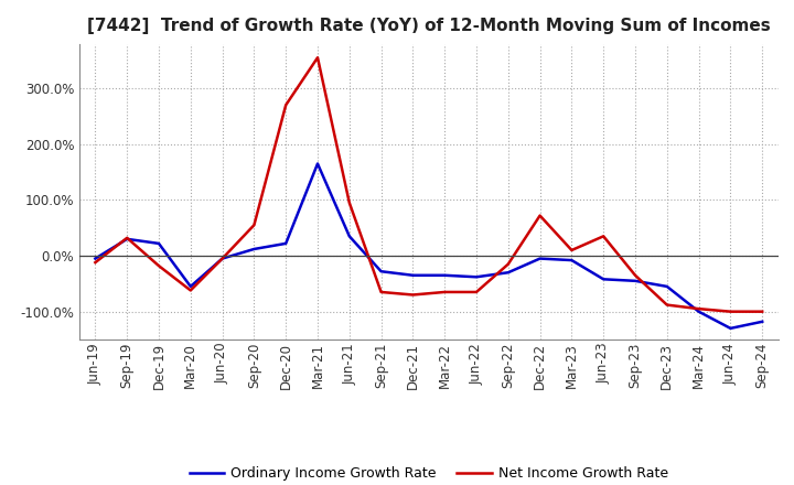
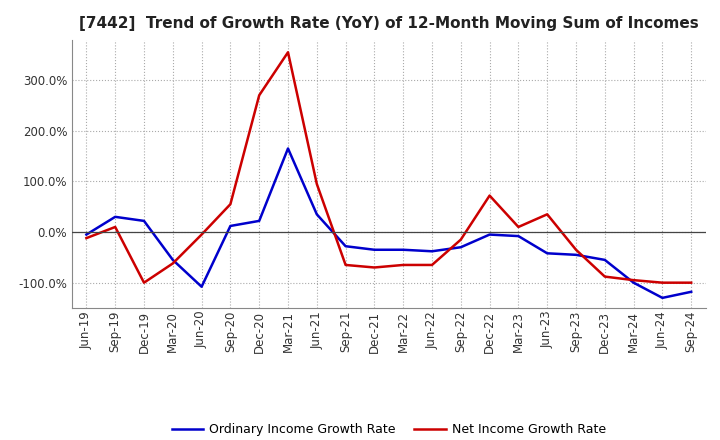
Net Income Growth Rate/Sep-19: 32% -> 10%
Net Income Growth Rate/Dec-19: -18% -> -100%
Ordinary Income Growth Rate/Jun-20: -5% -> -108%
